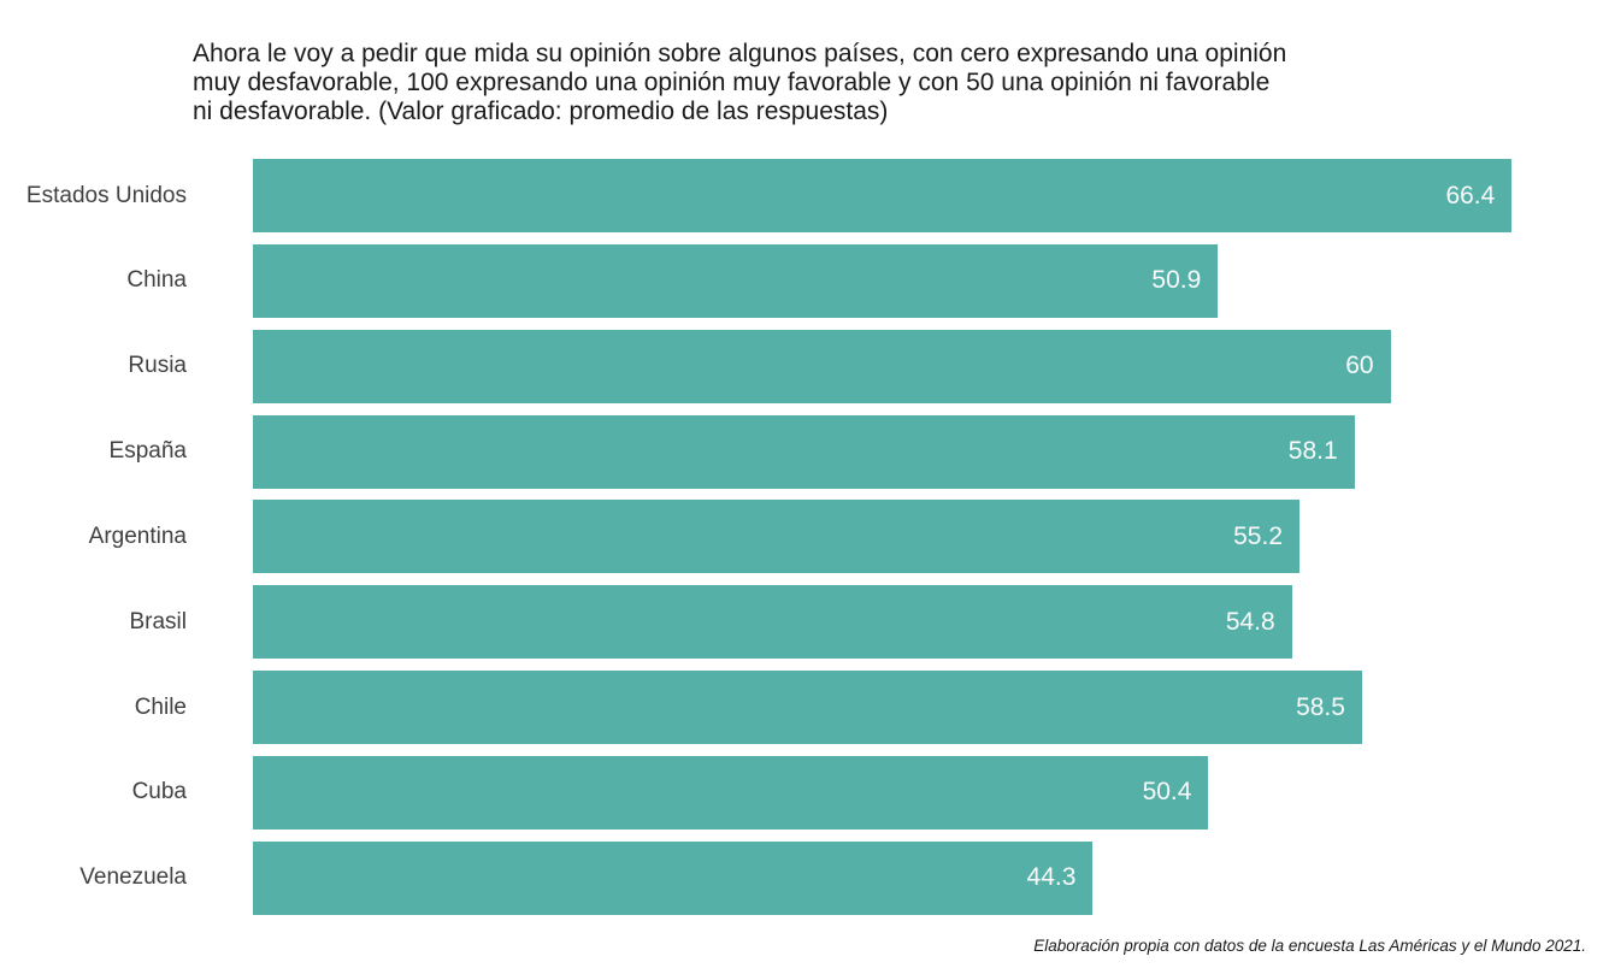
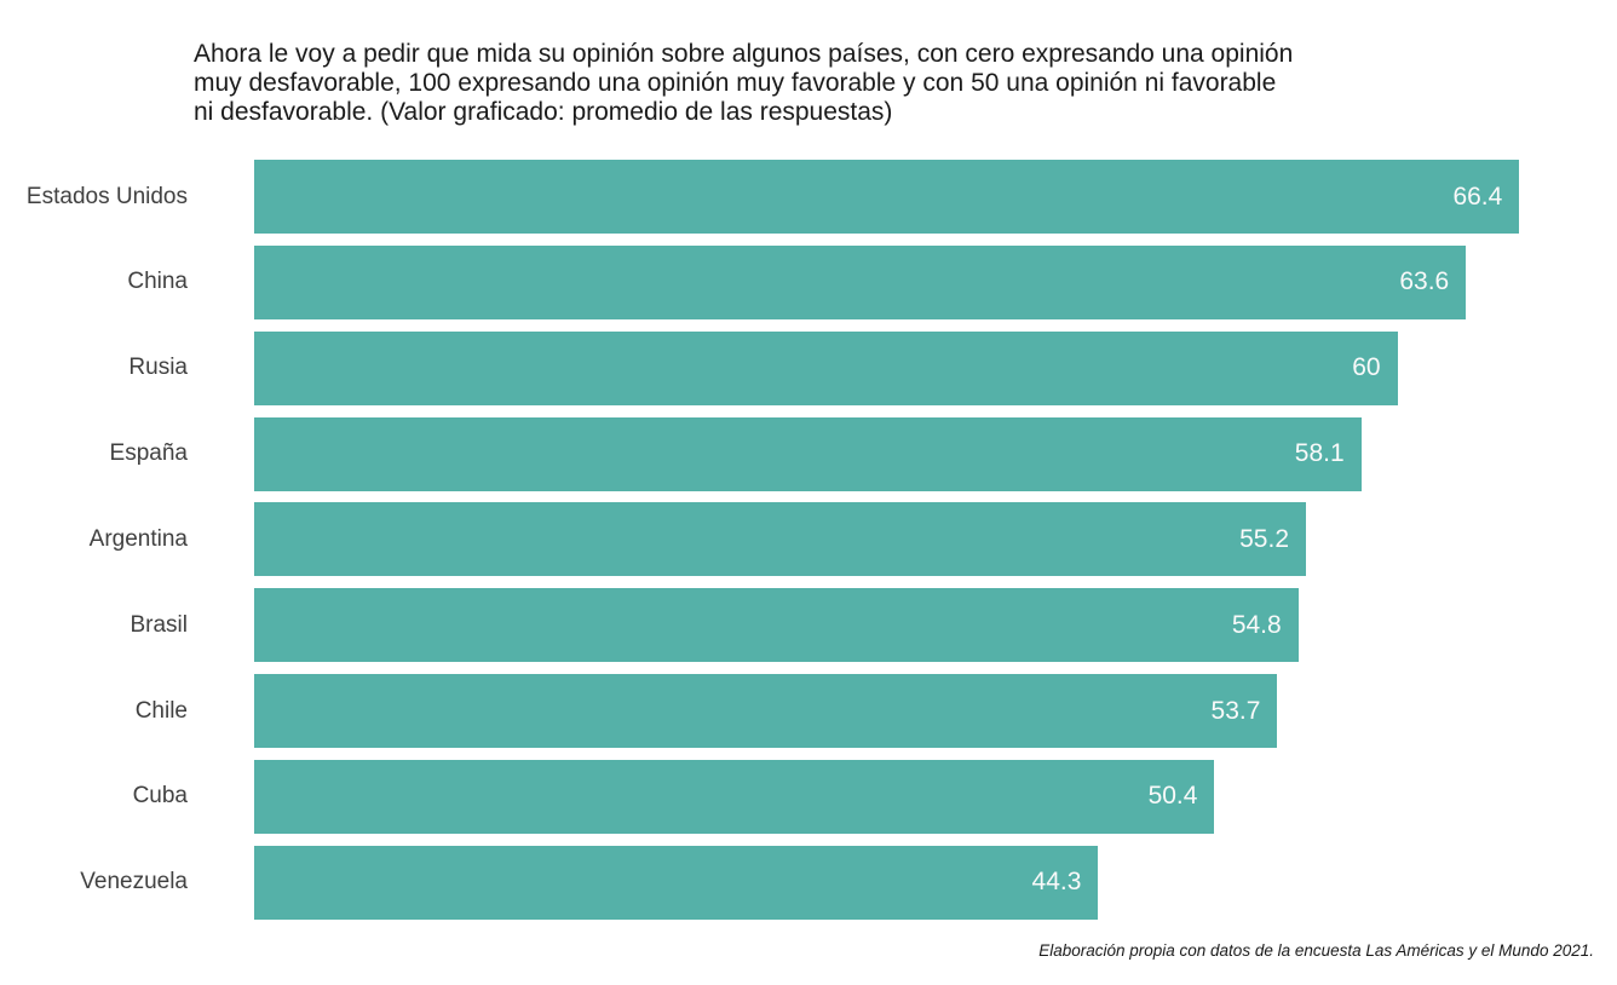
China: 50.9 -> 63.6
Chile: 58.5 -> 53.7
